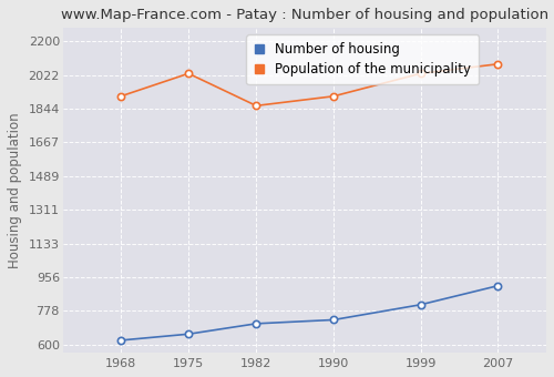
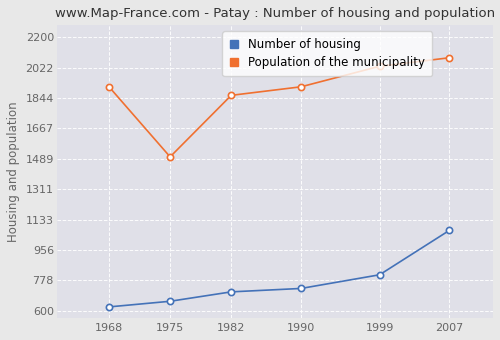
Population of the municipality/1975: 2030 -> 1500
Number of housing/2007: 910 -> 1070
